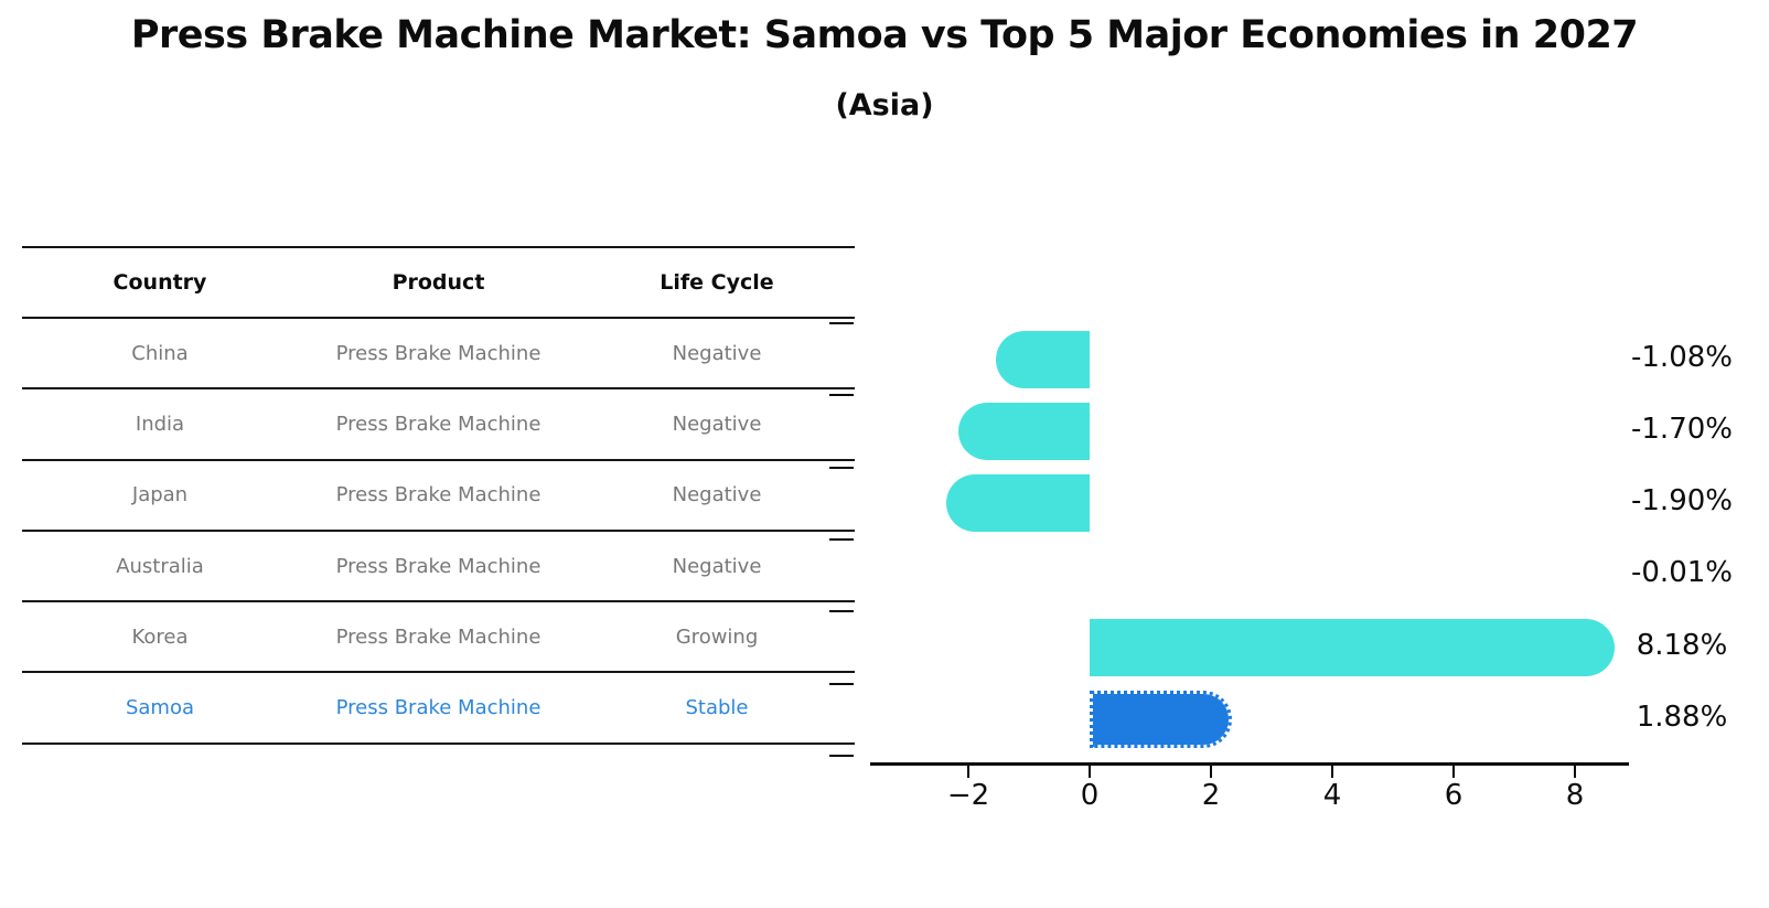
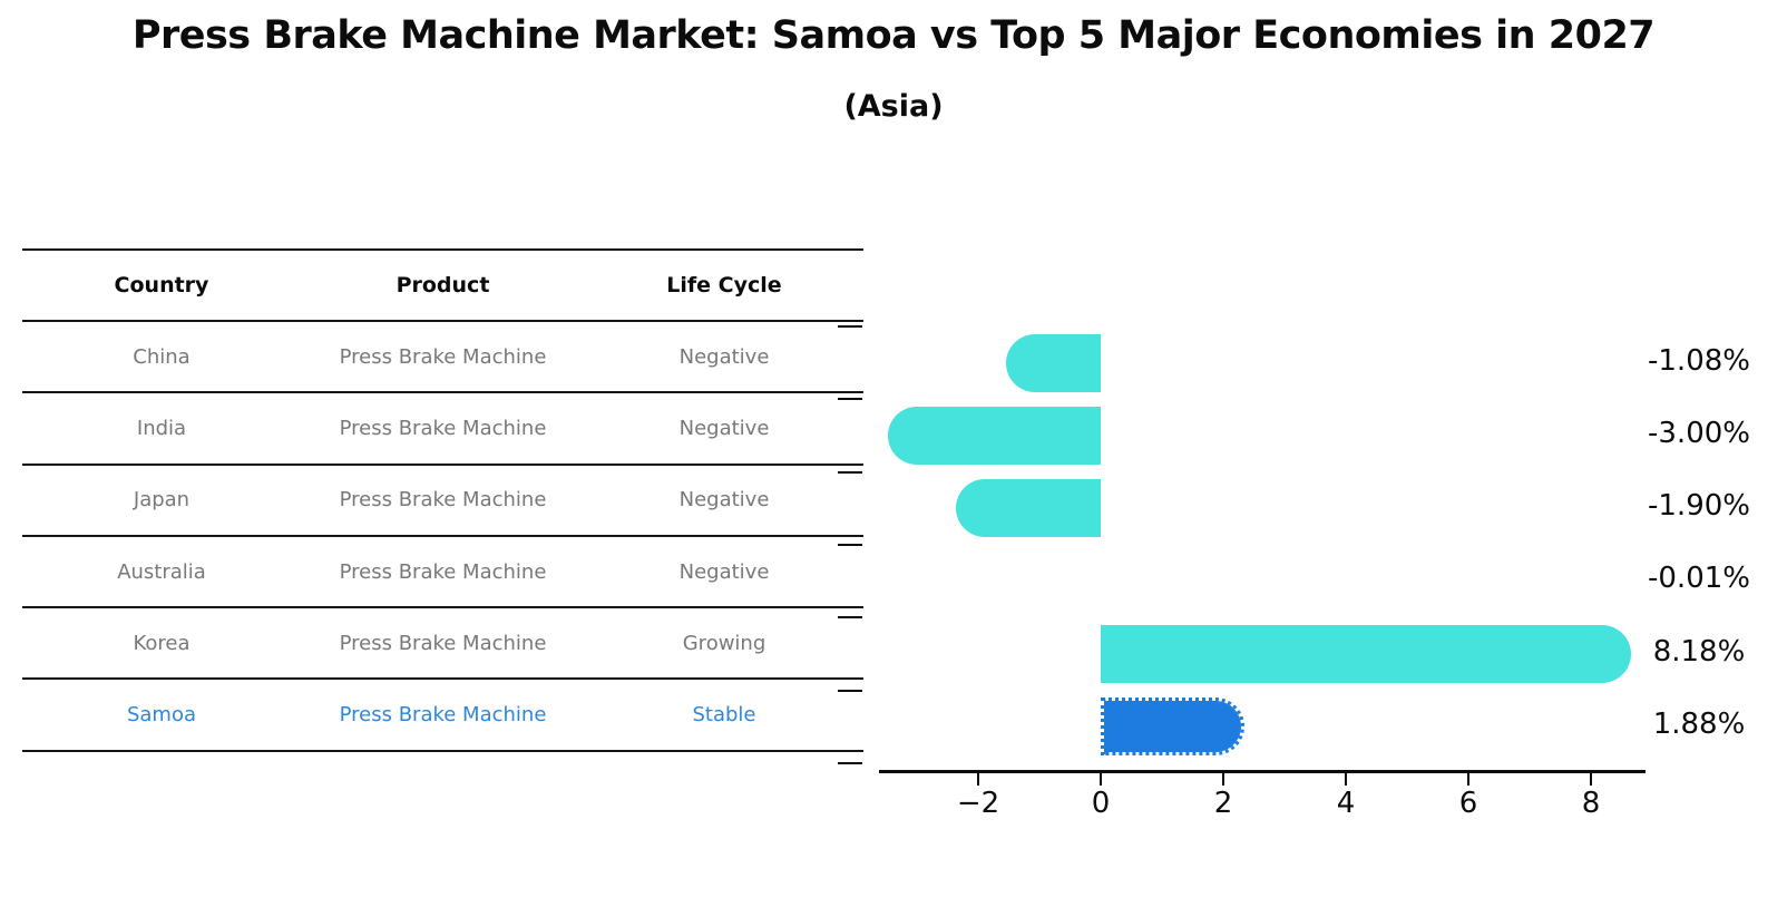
India: -1.70% -> -3.00%
